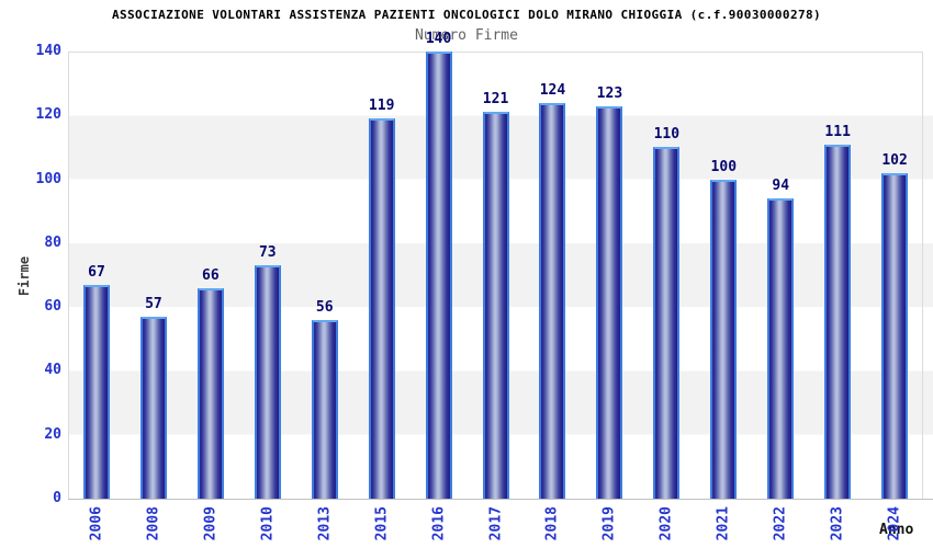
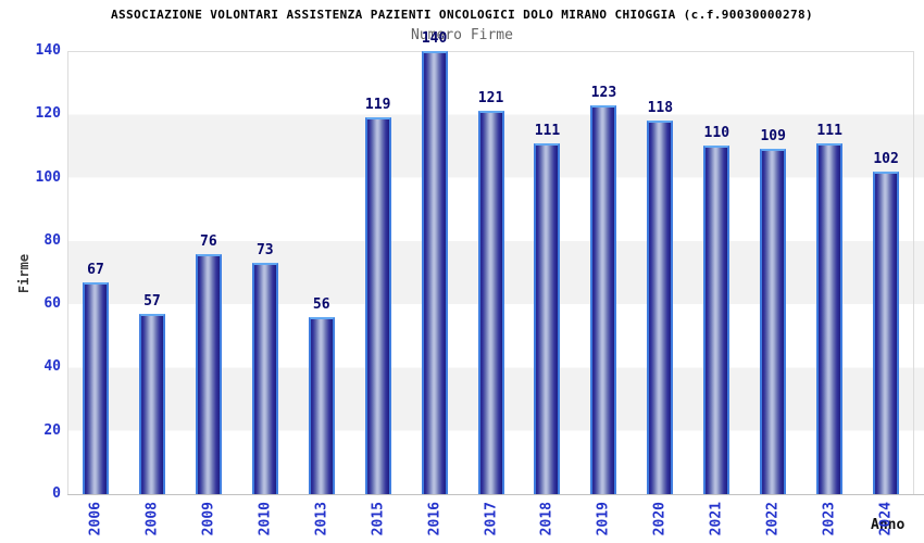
2009: 66 -> 76
2018: 124 -> 111
2020: 110 -> 118
2021: 100 -> 110
2022: 94 -> 109
